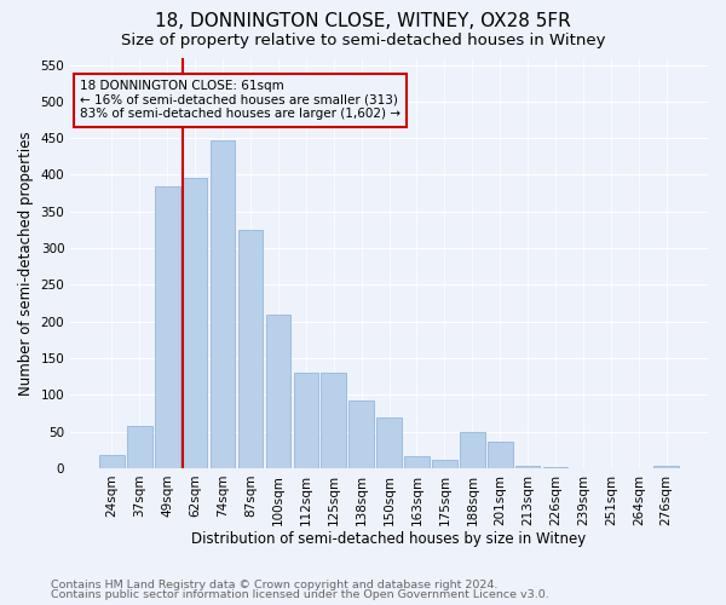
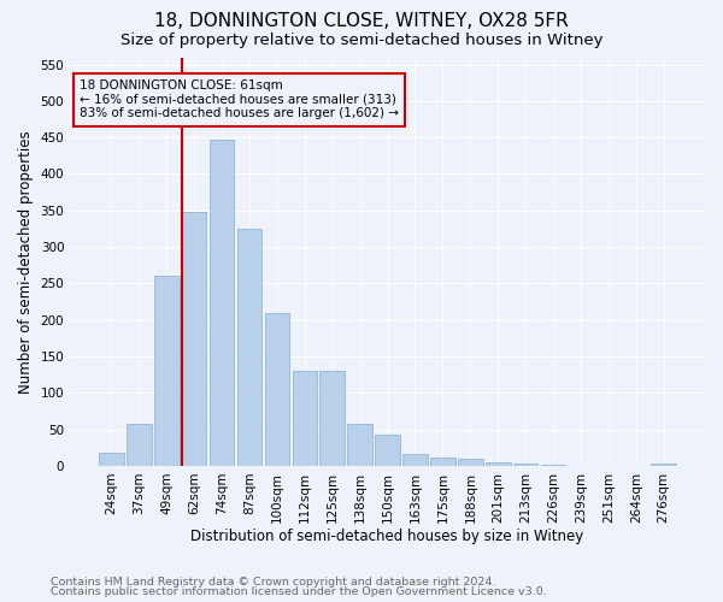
49sqm: 384 -> 260
62sqm: 396 -> 348
138sqm: 92 -> 57
150sqm: 70 -> 42
188sqm: 50 -> 10
201sqm: 36 -> 5
